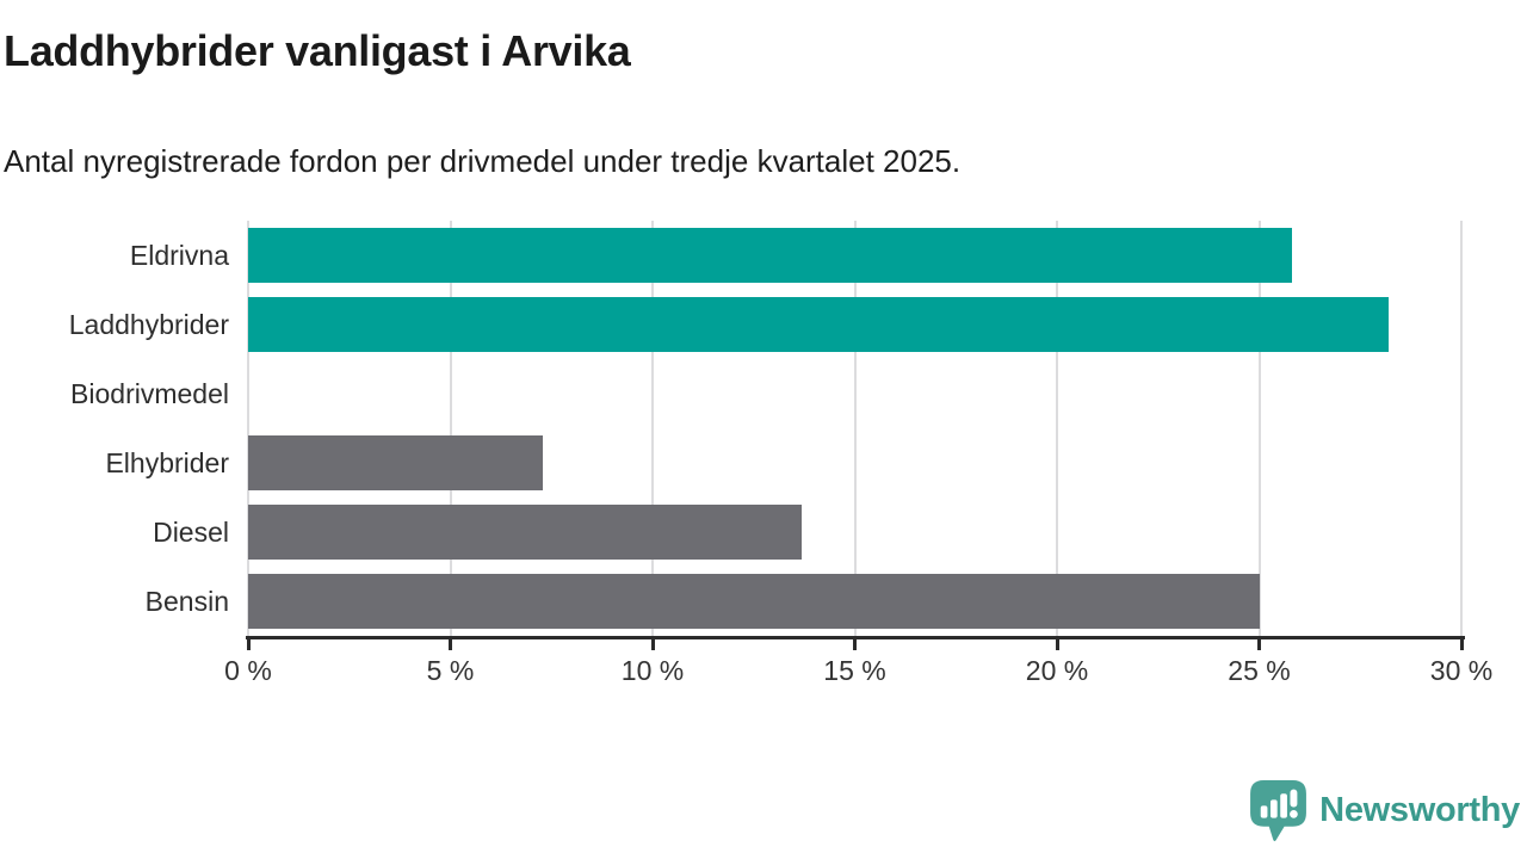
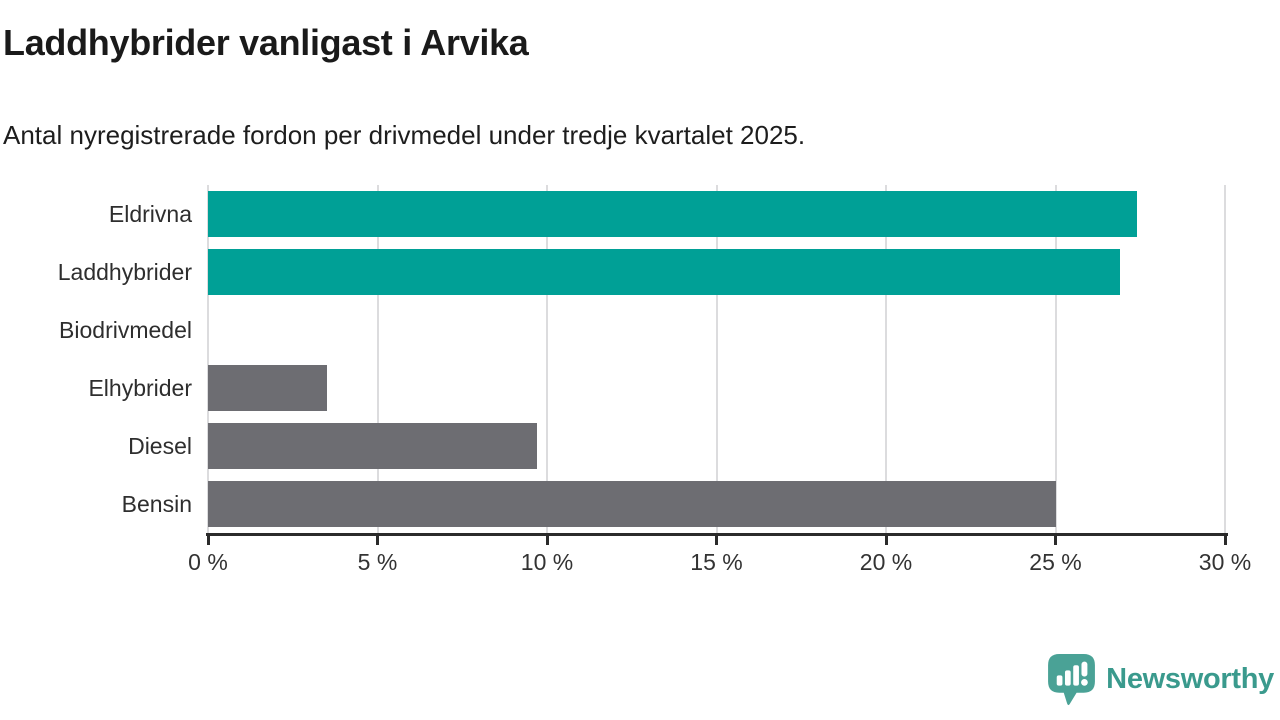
Eldrivna: 25.8% -> 27.4%
Laddhybrider: 28.2% -> 26.9%
Elhybrider: 7.3% -> 3.5%
Diesel: 13.7% -> 9.7%
